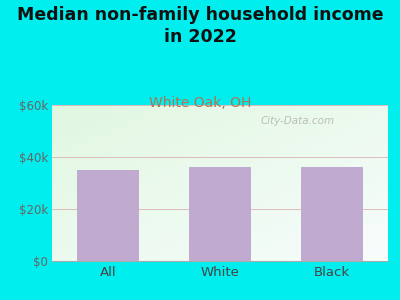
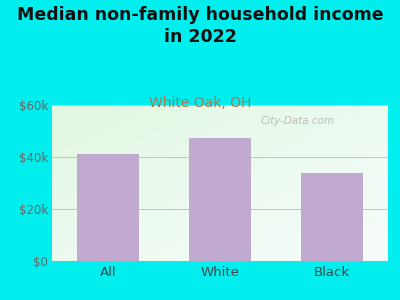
All: $35.0k -> $41.0k
White: $36.0k -> $47.5k
Black: $36.0k -> $34.0k
